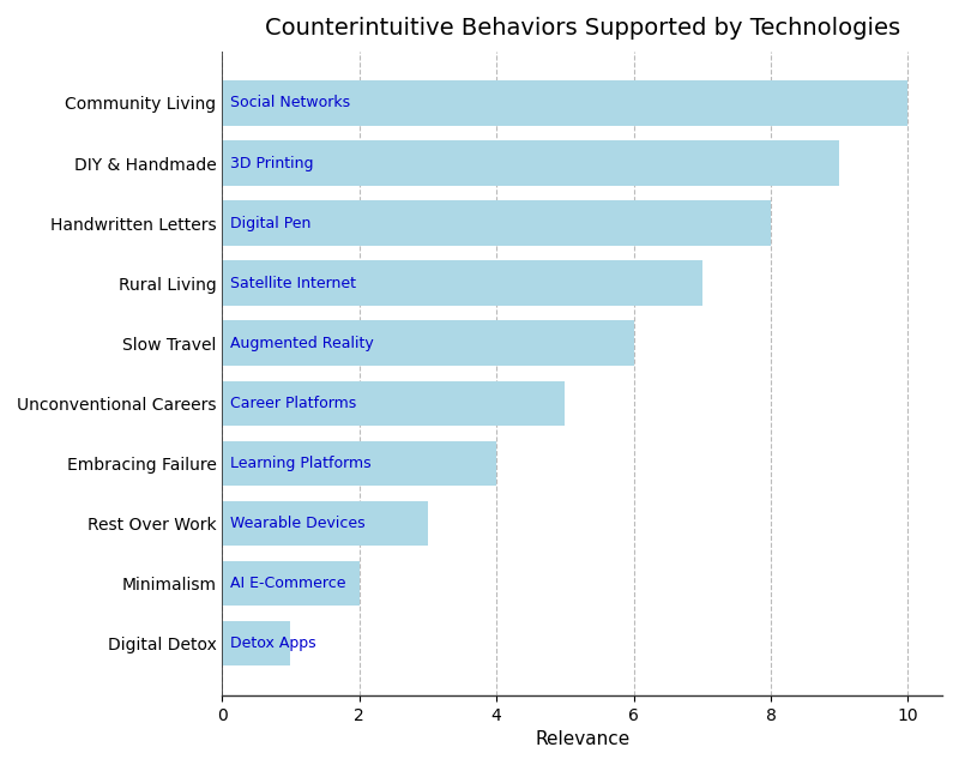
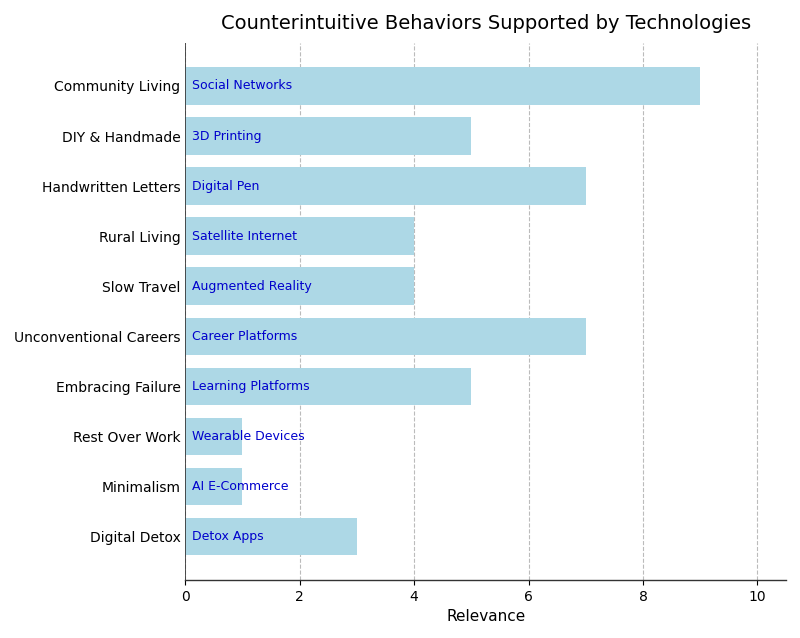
Community Living: 10 -> 9
DIY & Handmade: 9 -> 5
Handwritten Letters: 8 -> 7
Rural Living: 7 -> 4
Slow Travel: 6 -> 4
Unconventional Careers: 5 -> 7
Embracing Failure: 4 -> 5
Rest Over Work: 3 -> 1
Minimalism: 2 -> 1
Digital Detox: 1 -> 3
